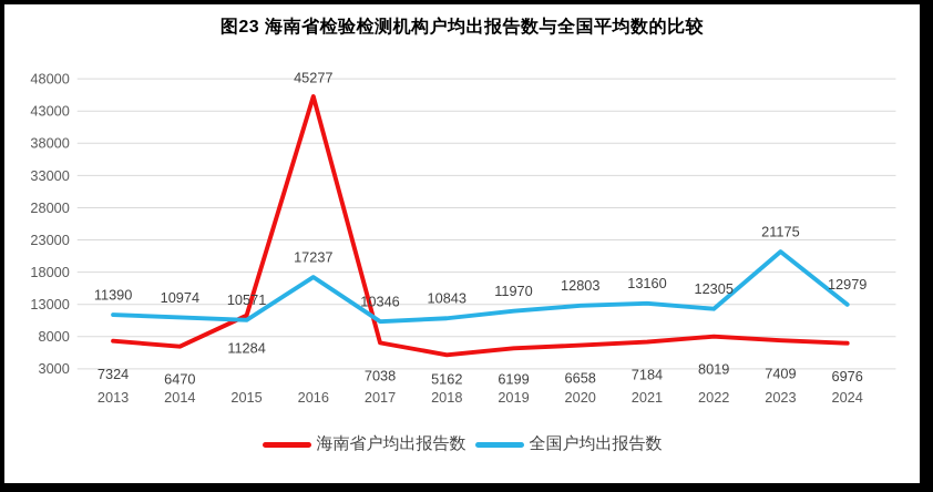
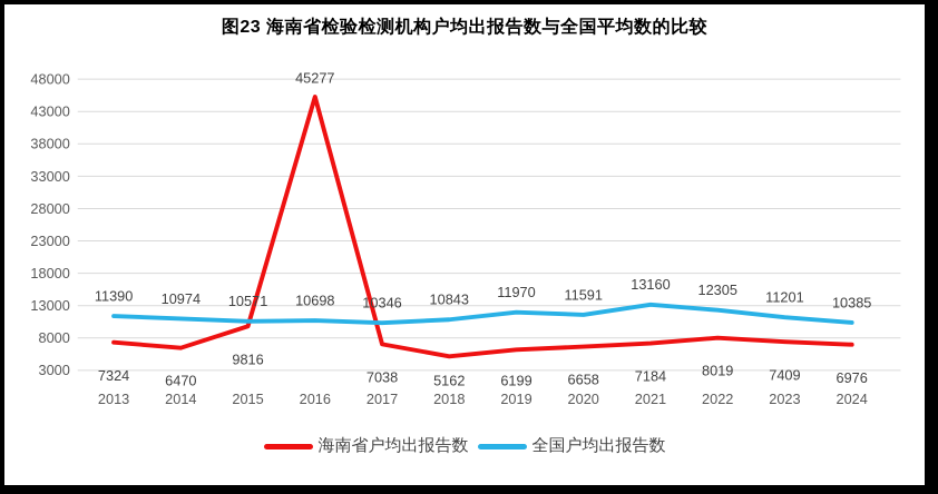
海南省户均出报告数/2015: 11284 -> 9816
全国户均出报告数/2016: 17237 -> 10698
全国户均出报告数/2020: 12803 -> 11591
全国户均出报告数/2023: 21175 -> 11201
全国户均出报告数/2024: 12979 -> 10385
